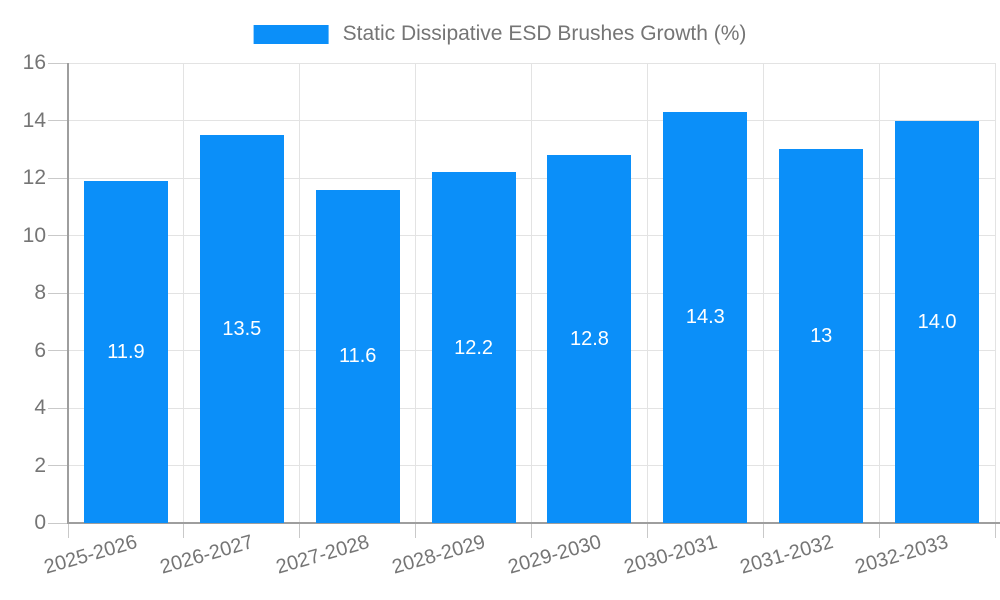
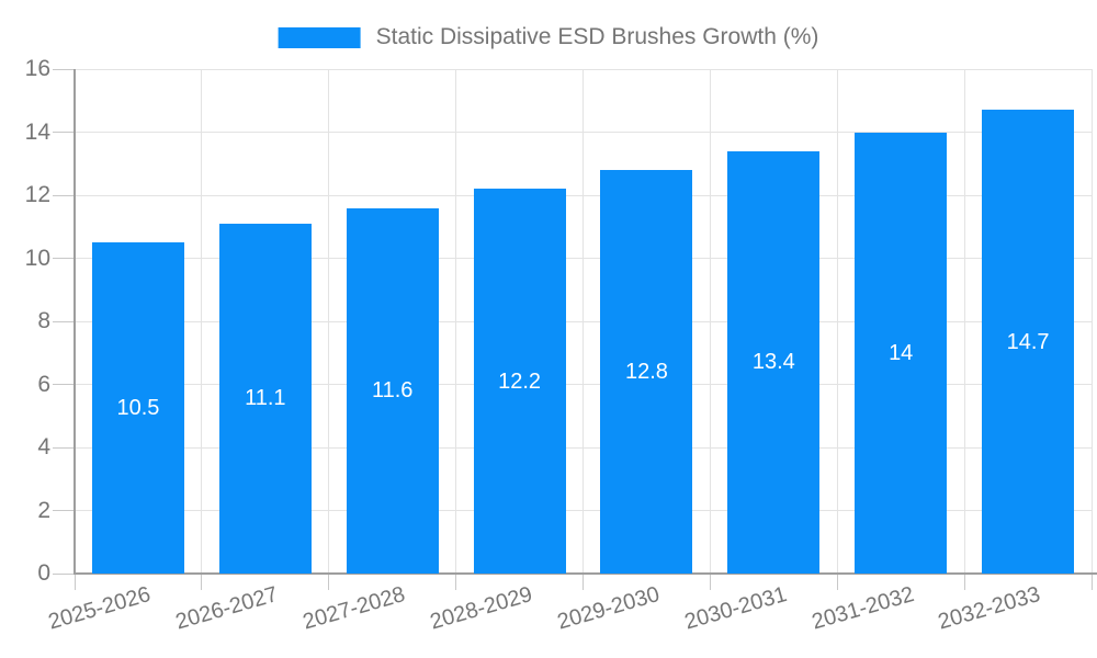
2025-2026: 11.9 -> 10.5
2026-2027: 13.5 -> 11.1
2030-2031: 14.3 -> 13.4
2031-2032: 13 -> 14
2032-2033: 14.0 -> 14.7
